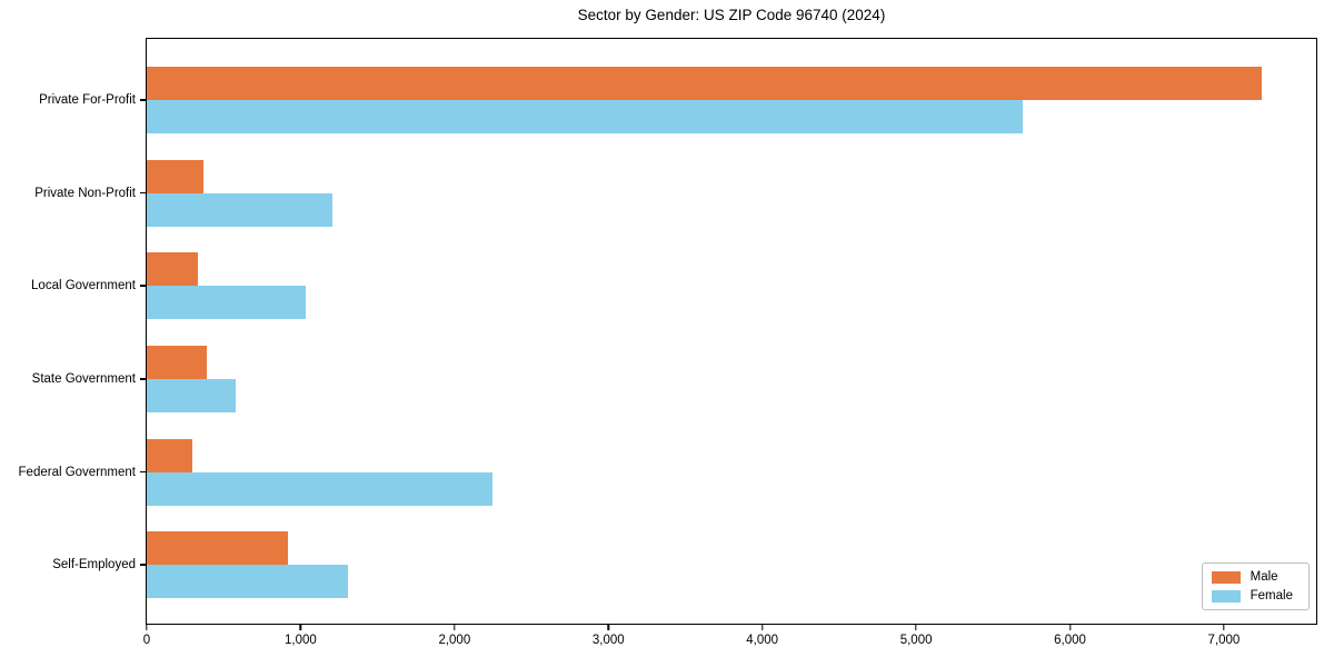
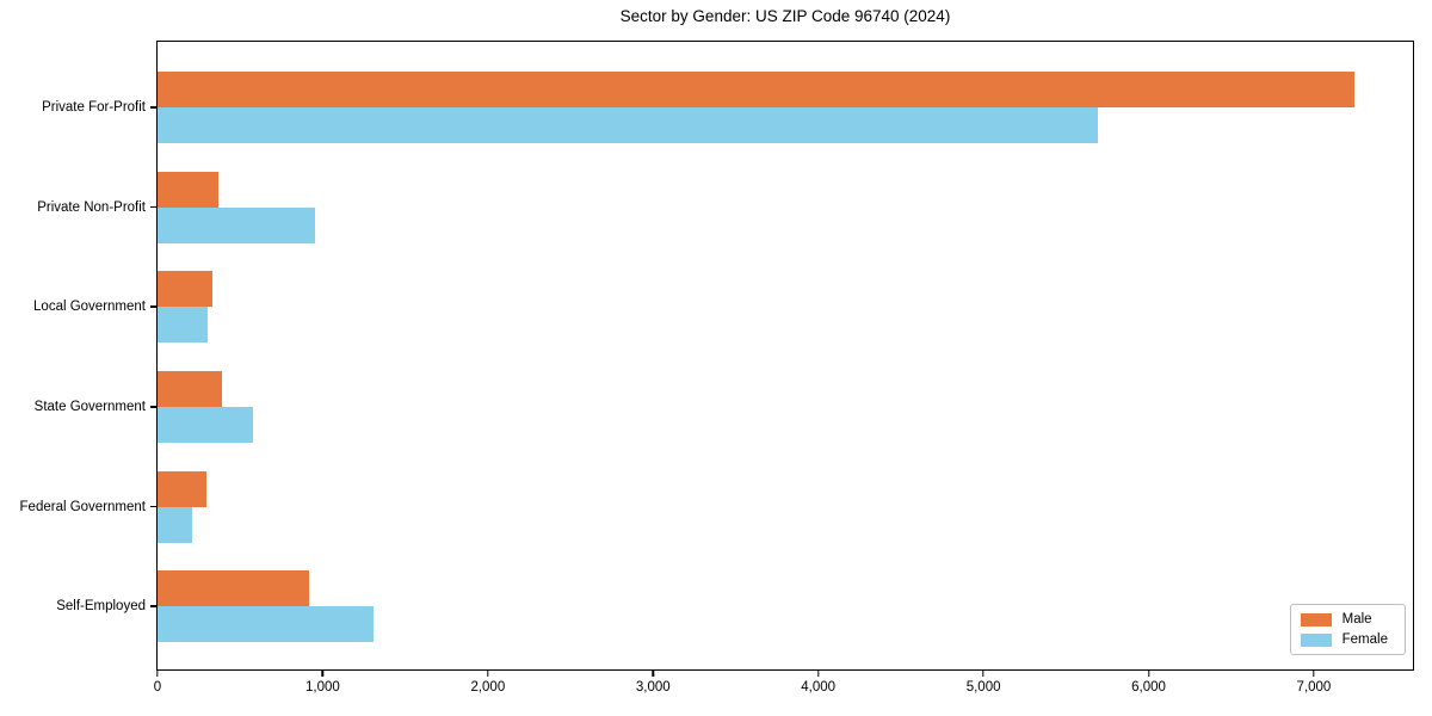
Female/Private Non-Profit: 1210 -> 950
Female/Local Government: 1030 -> 300
Female/Federal Government: 2250 -> 210
